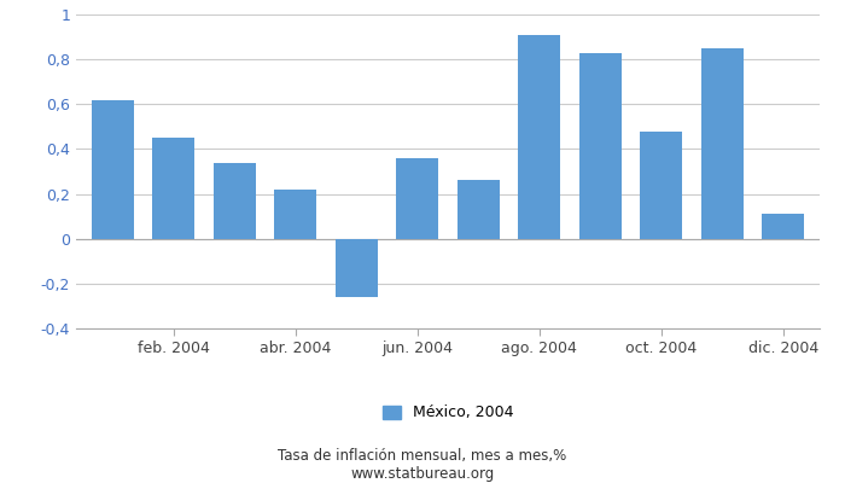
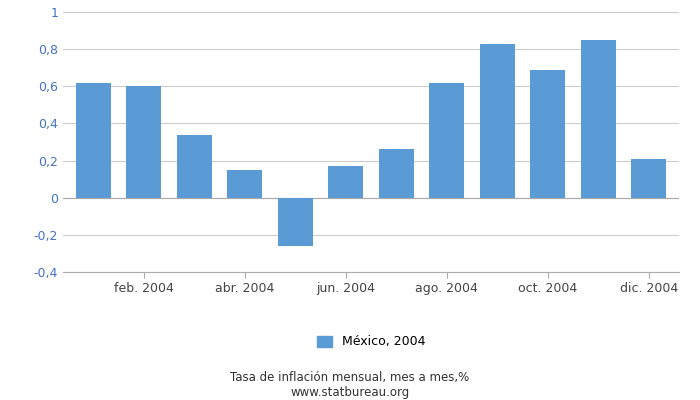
feb. 2004: 0,45 -> 0,60
abr. 2004: 0,22 -> 0,15
jun. 2004: 0,36 -> 0,17
ago. 2004: 0,91 -> 0,62
oct. 2004: 0,48 -> 0,69
dic. 2004: 0,11 -> 0,21
